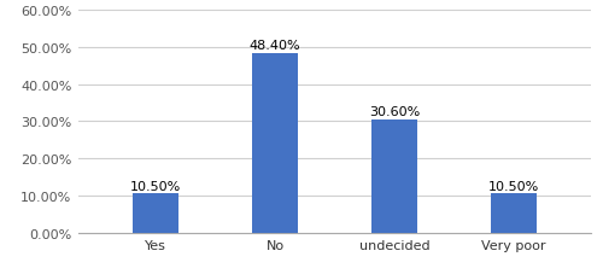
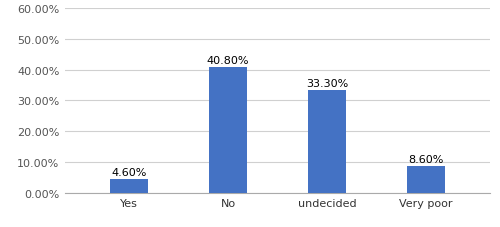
Yes: 10.50% -> 4.60%
No: 48.40% -> 40.80%
undecided: 30.60% -> 33.30%
Very poor: 10.50% -> 8.60%
